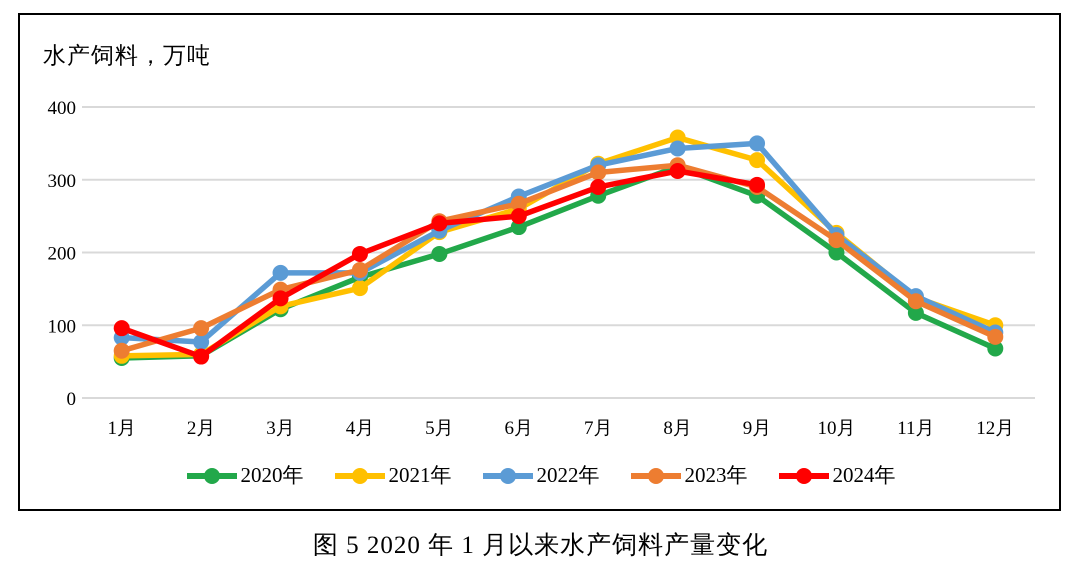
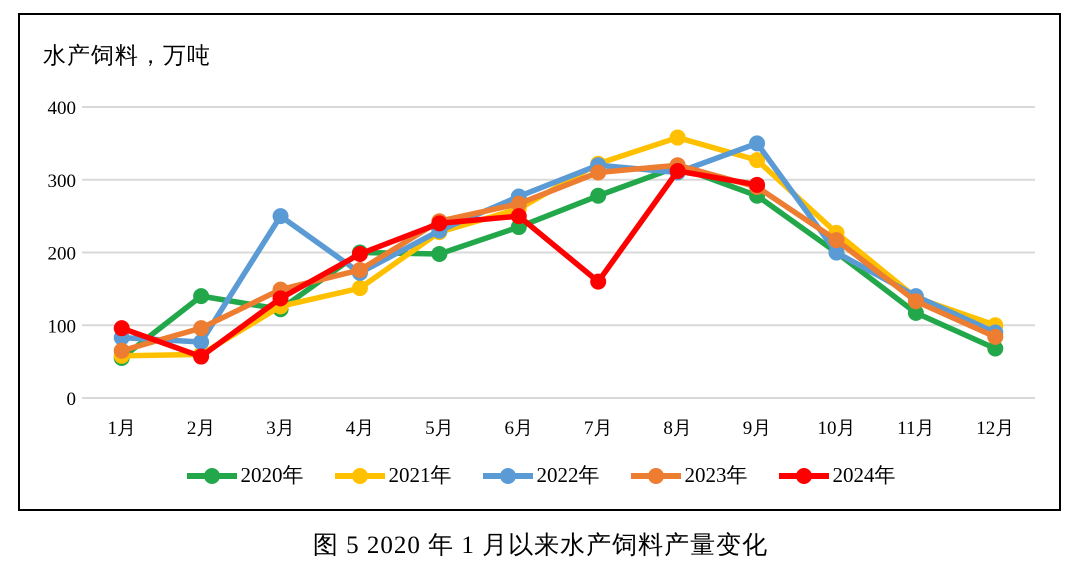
2020年/2月: 60 -> 140
2022年/3月: 170 -> 250
2020年/4月: 170 -> 200
2024年/7月: 290 -> 160
2022年/8月: 340 -> 310
2022年/10月: 220 -> 200
